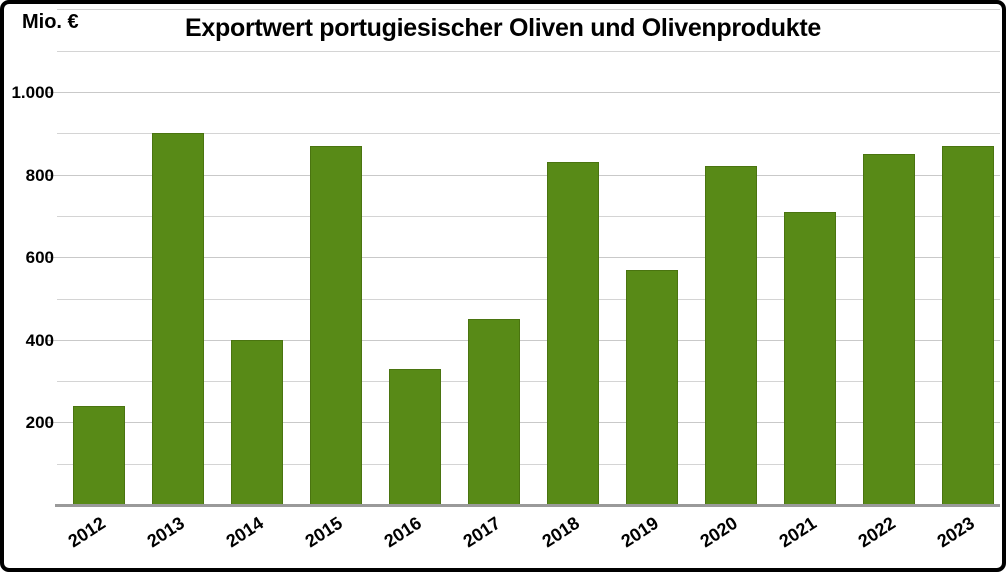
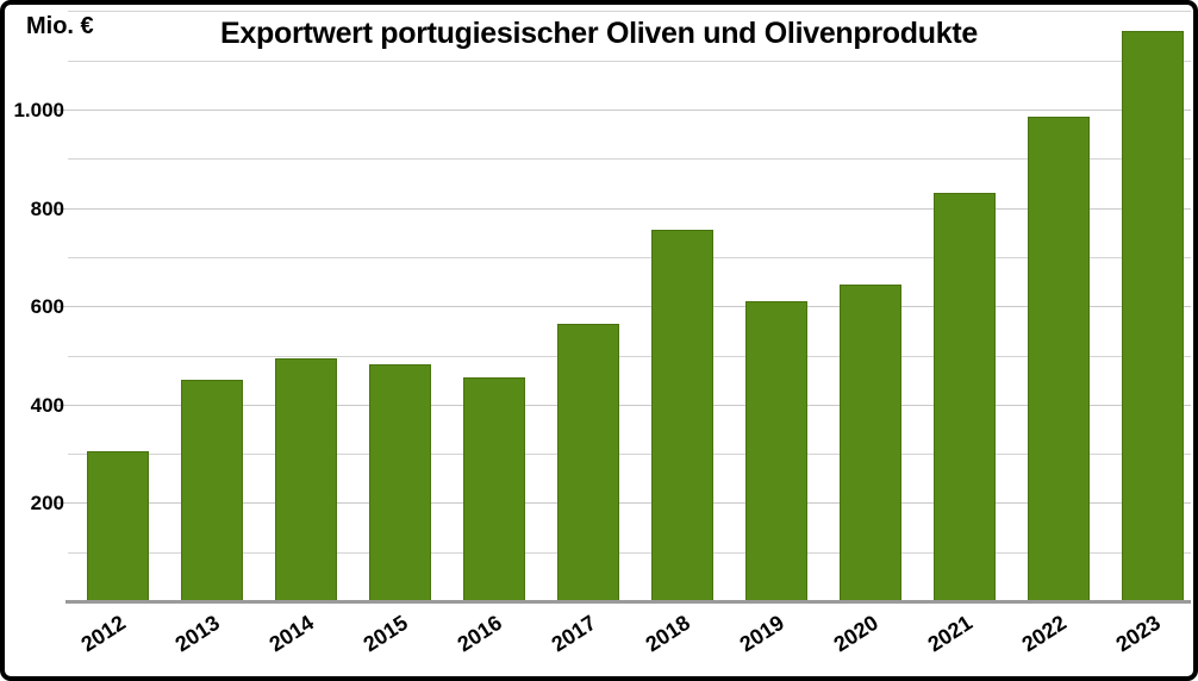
2012: 240 -> 300
2013: 900 -> 450
2014: 400 -> 500
2015: 870 -> 480
2016: 330 -> 460
2017: 450 -> 560
2018: 830 -> 760
2019: 570 -> 610
2020: 820 -> 640
2021: 710 -> 830
2022: 850 -> 980
2023: 870 -> 1160
